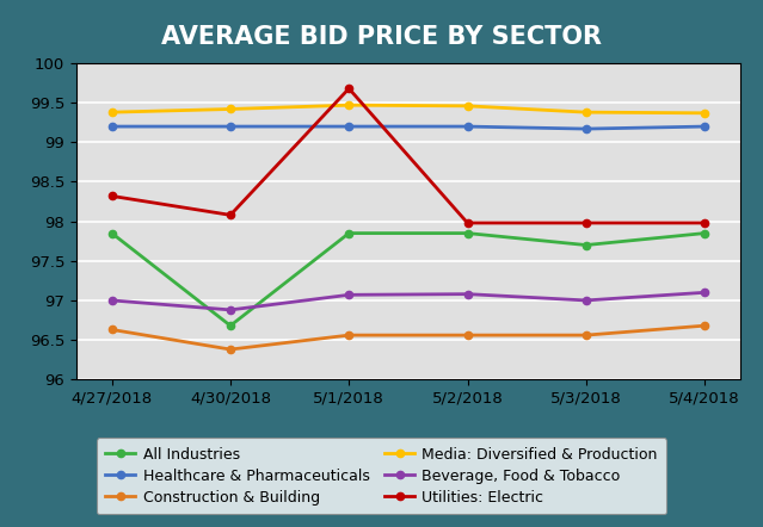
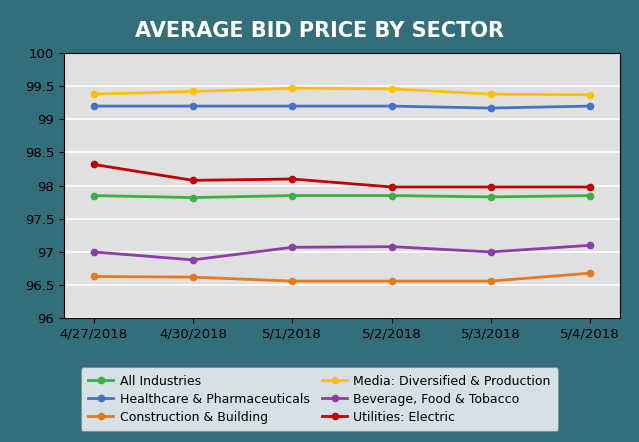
All Industries/4/30/2018: 96.68 -> 97.82
Construction & Building/4/30/2018: 96.38 -> 96.62
Utilities: Electric/5/1/2018: 99.68 -> 98.10
All Industries/5/3/2018: 97.70 -> 97.83
